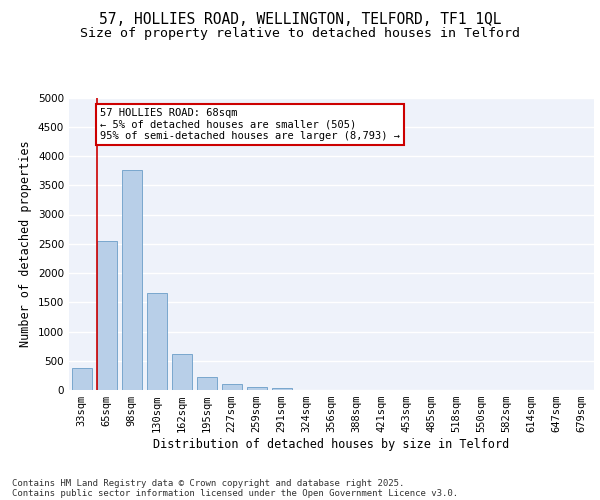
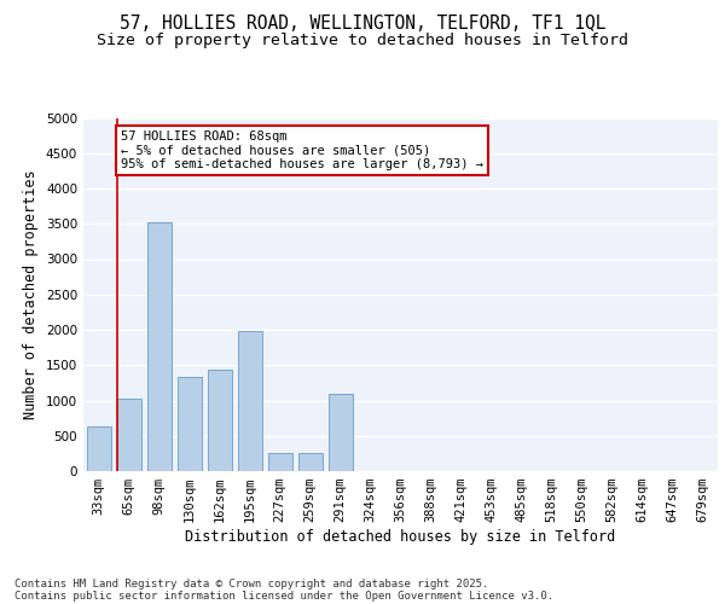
33sqm: 380 -> 640
65sqm: 2540 -> 1020
98sqm: 3760 -> 3520
130sqm: 1650 -> 1340
162sqm: 620 -> 1440
195sqm: 220 -> 1980
227sqm: 100 -> 260
259sqm: 60 -> 260
291sqm: 30 -> 1100
